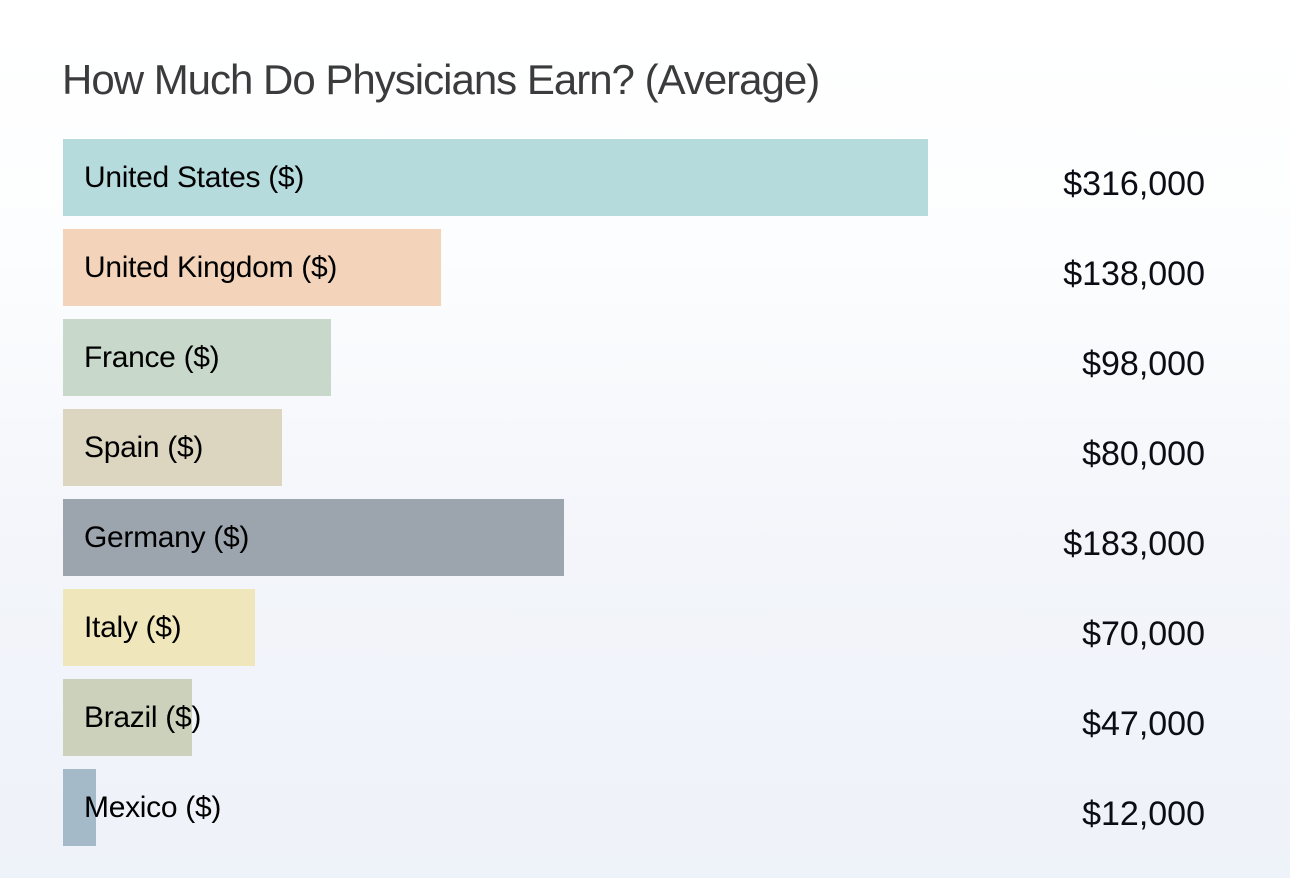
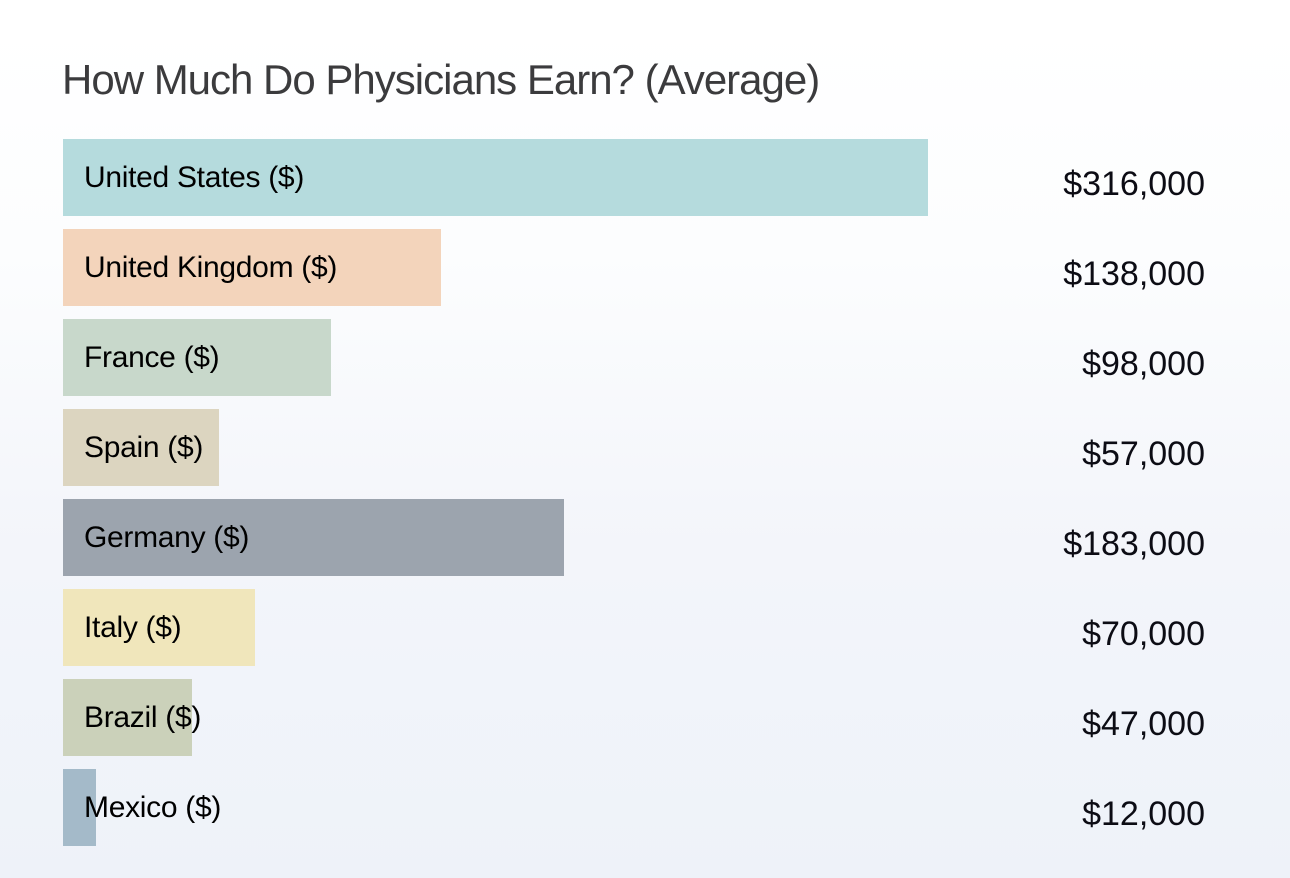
Spain ($): $80,000 -> $57,000
